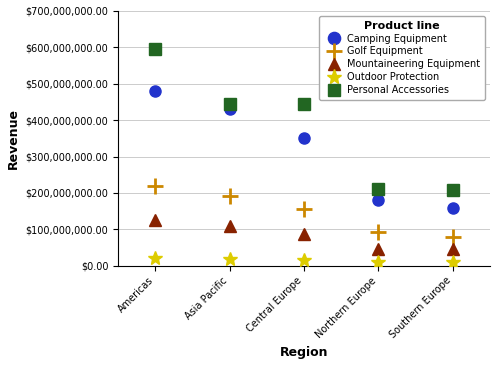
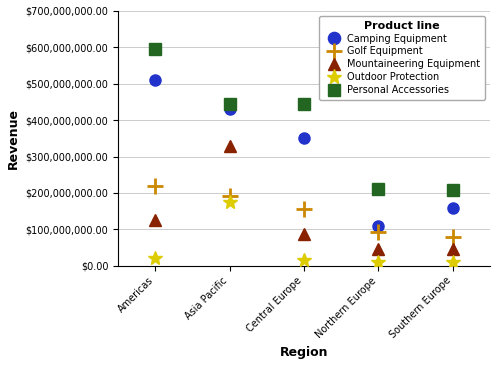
Camping Equipment/Americas: $480,000,000 -> $510,000,000
Mountaineering Equipment/Asia Pacific: $108,000,000 -> $330,000,000
Outdoor Protection/Asia Pacific: $18,000,000 -> $175,000,000
Camping Equipment/Northern Europe: $180,000,000 -> $110,000,000
